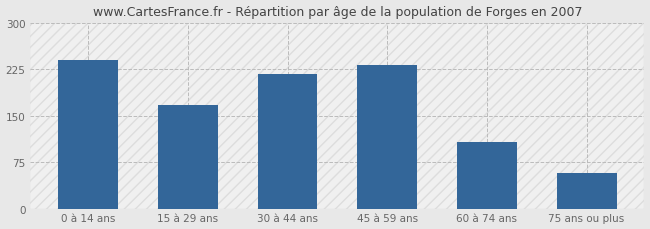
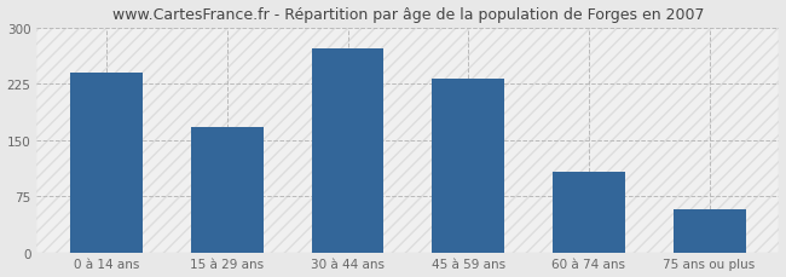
30 à 44 ans: 218 -> 272
